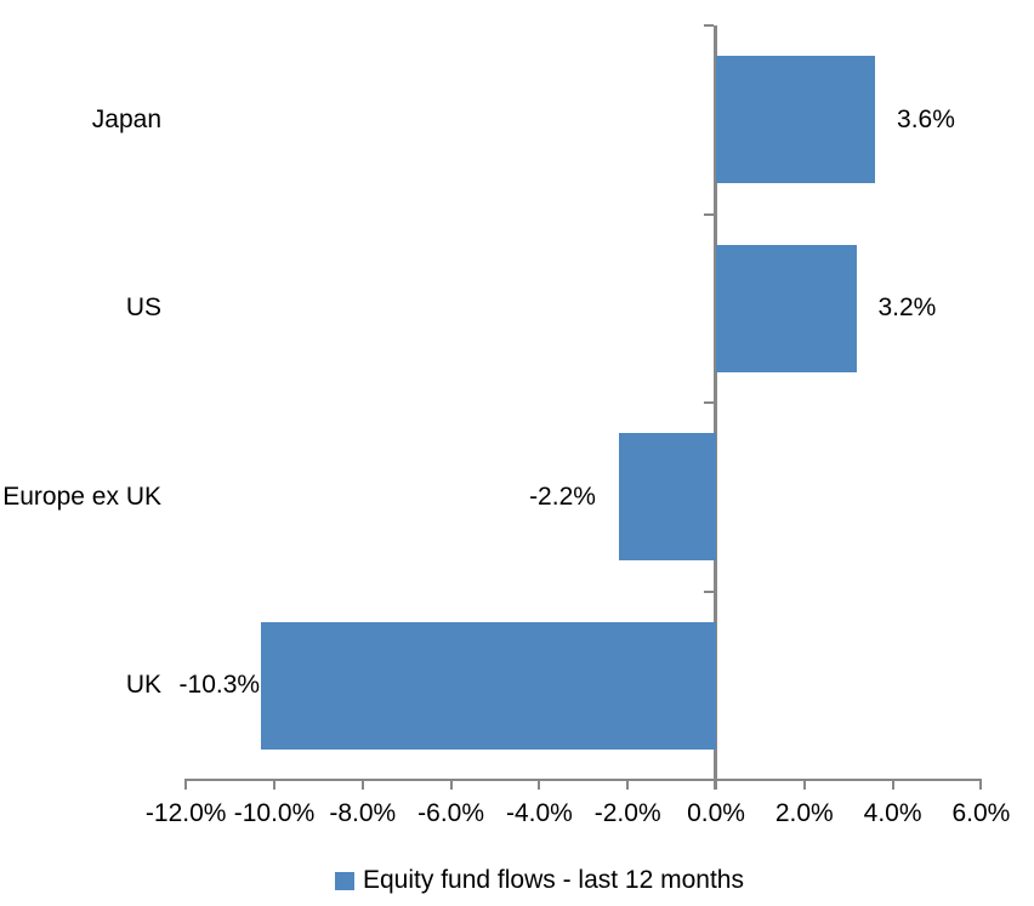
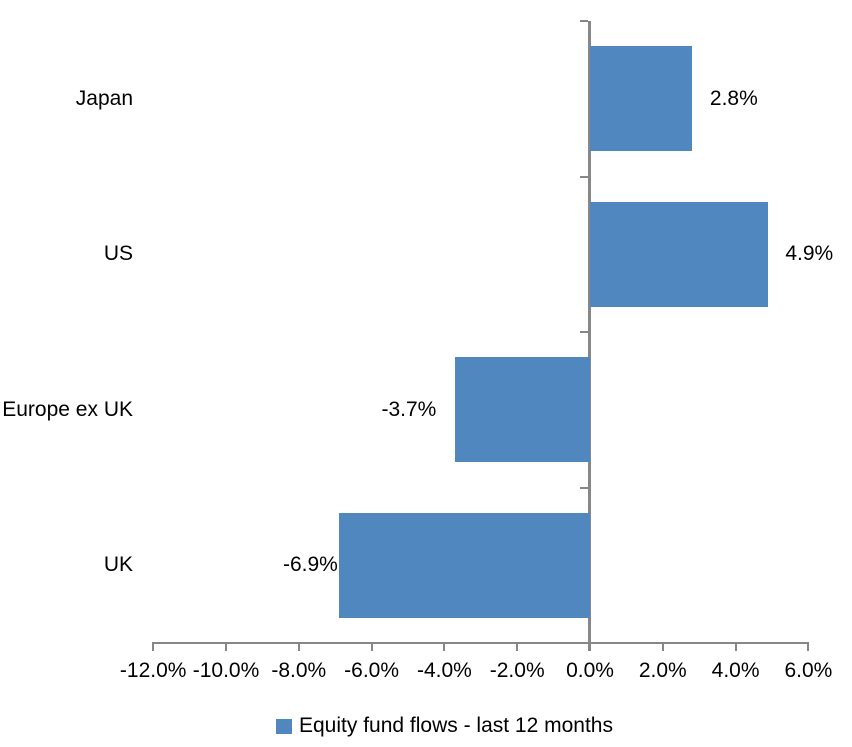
Japan: 3.6% -> 2.8%
US: 3.2% -> 4.9%
Europe ex UK: -2.2% -> -3.7%
UK: -10.3% -> -6.9%
